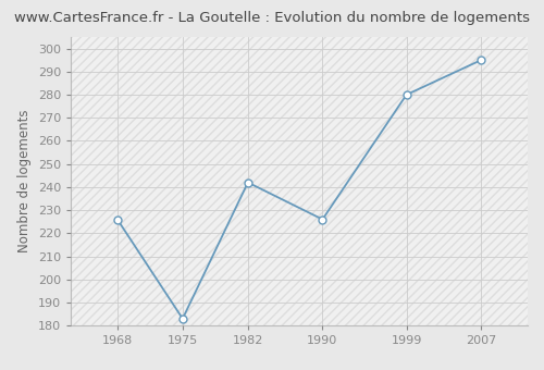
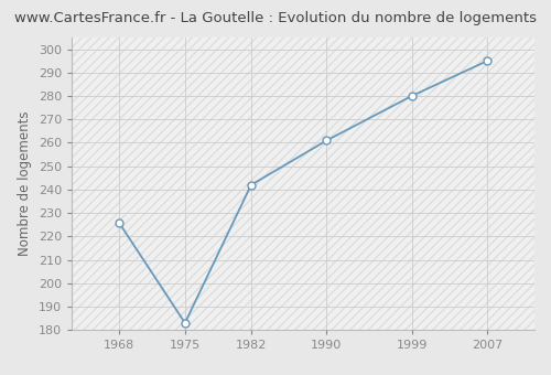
1990: 226 -> 261
